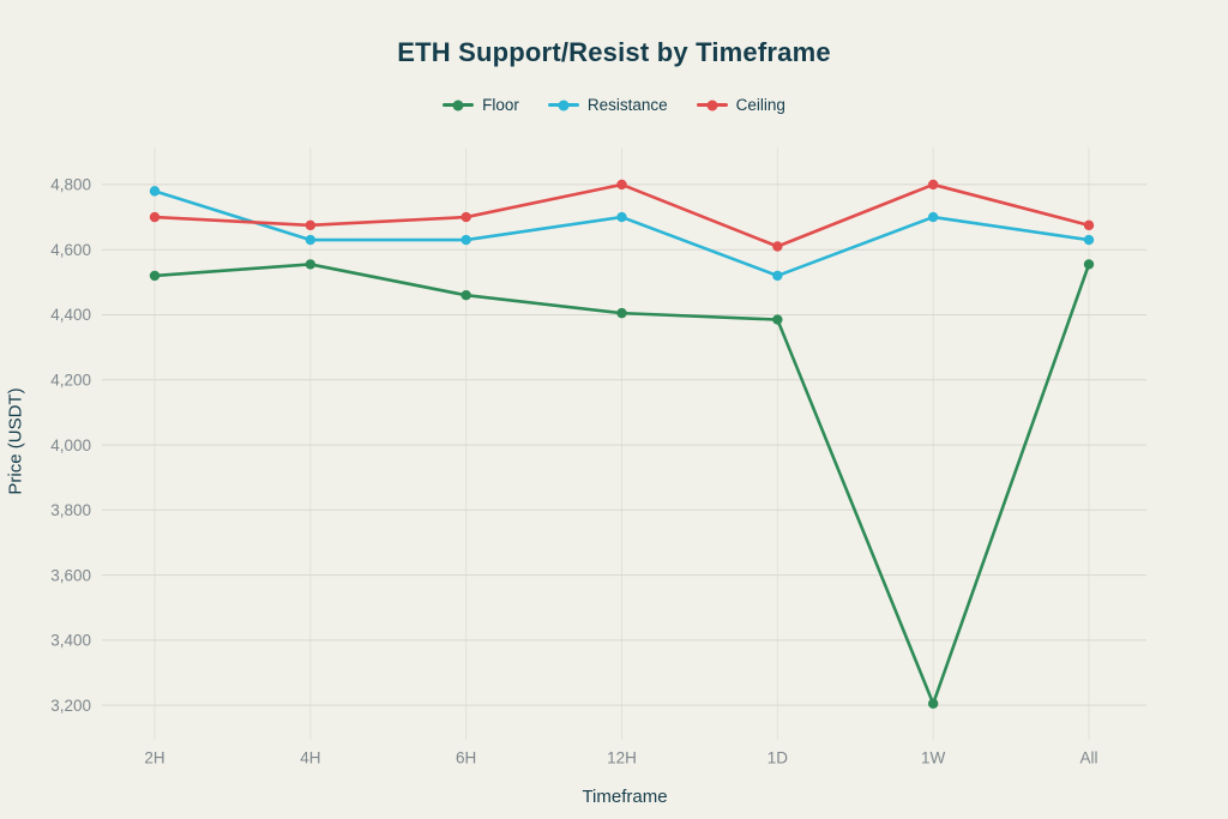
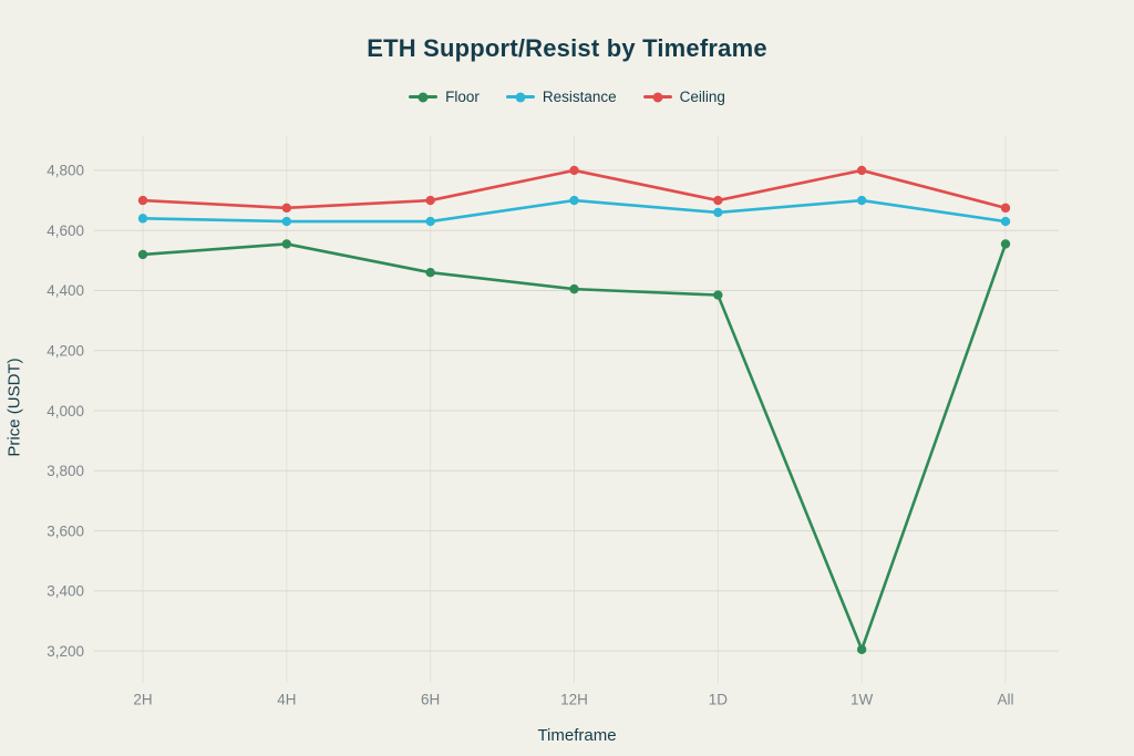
Resistance/2H: 4780 -> 4640
Resistance/1D: 4520 -> 4660
Ceiling/1D: 4610 -> 4700
